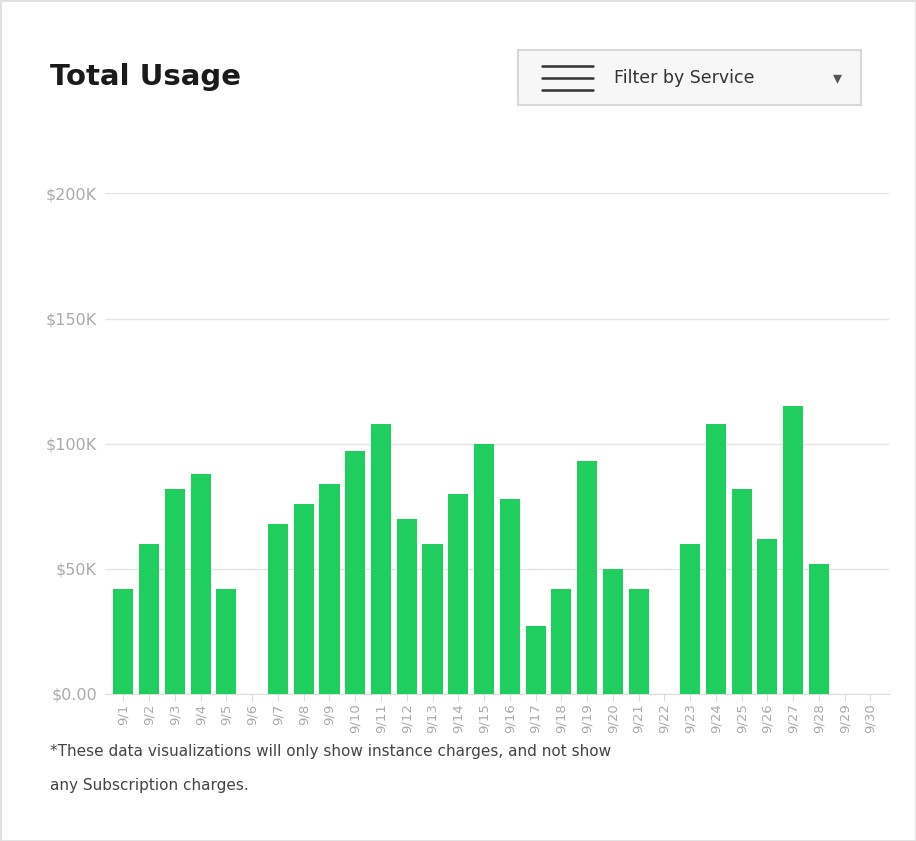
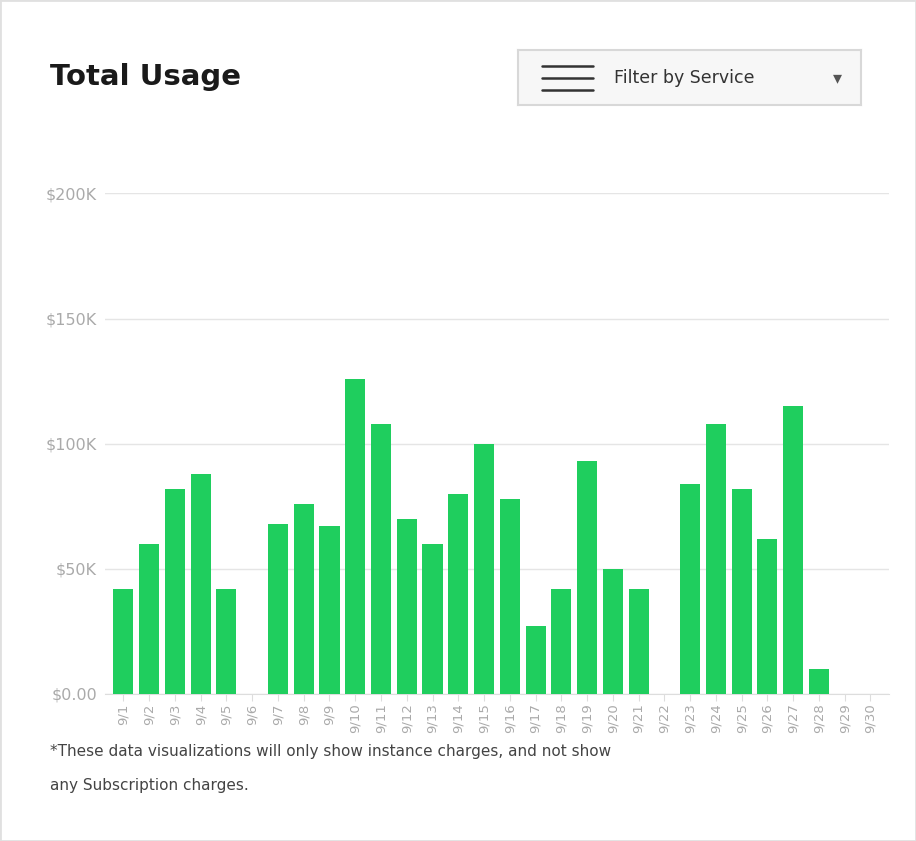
9/9: $84K -> $67K
9/10: $97K -> $126K
9/23: $60K -> $84K
9/28: $52K -> $10K
